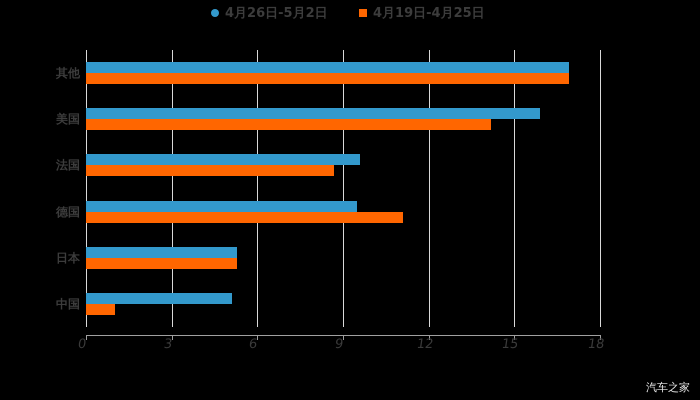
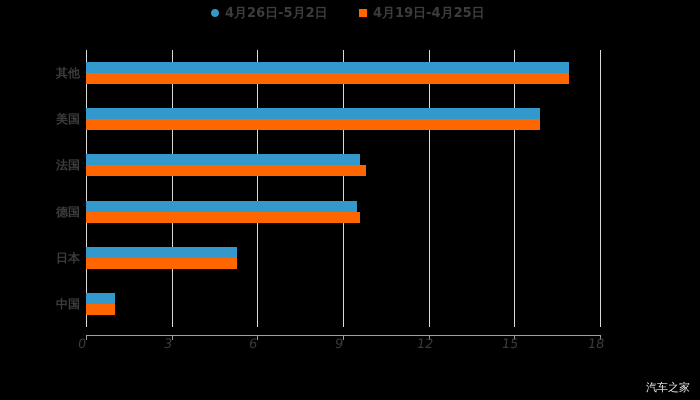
4月19日-4月25日/美国: 14.2 -> 15.9
4月19日-4月25日/法国: 8.7 -> 9.8
4月19日-4月25日/德国: 11.1 -> 9.6
4月26日-5月2日/中国: 5.1 -> 1.0
